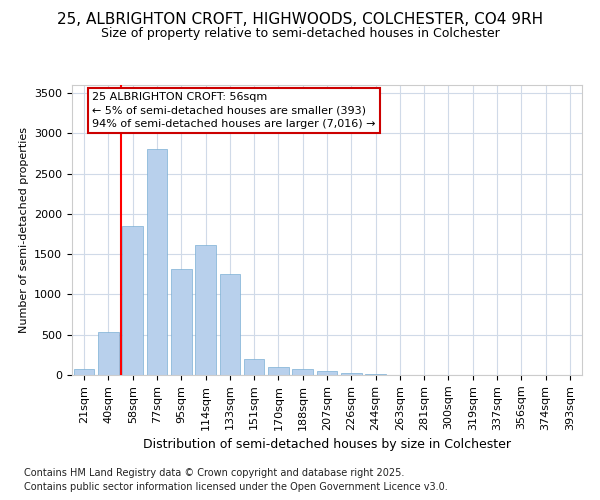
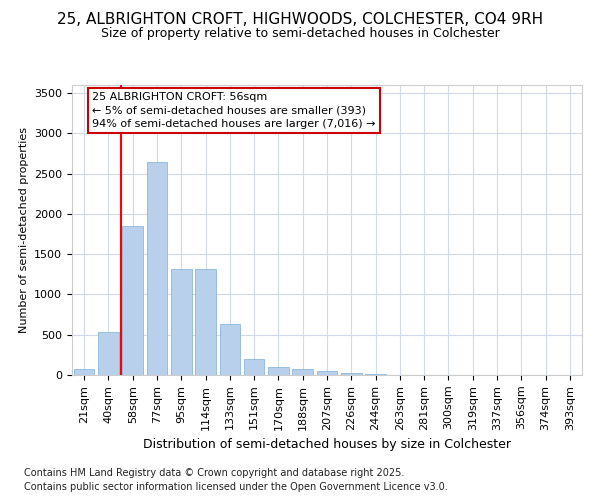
77sqm: 2800 -> 2650
114sqm: 1620 -> 1320
133sqm: 1260 -> 630
